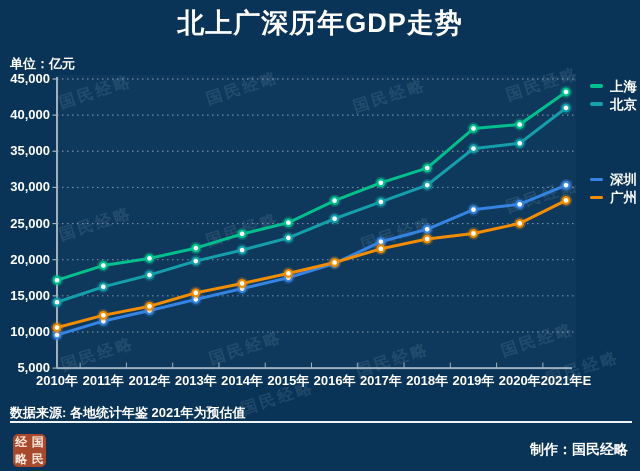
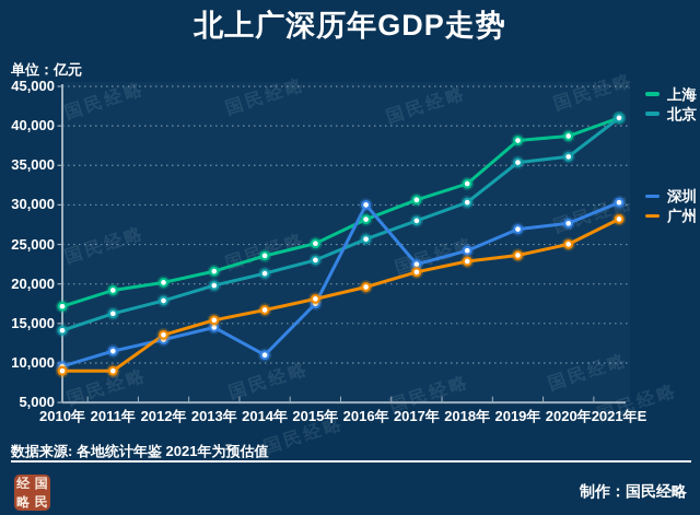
广州/2010年: 11000 -> 9000
广州/2011年: 12000 -> 9000
深圳/2014年: 16000 -> 11000
深圳/2016年: 19000 -> 30000
上海/2021年E: 43000 -> 41000
